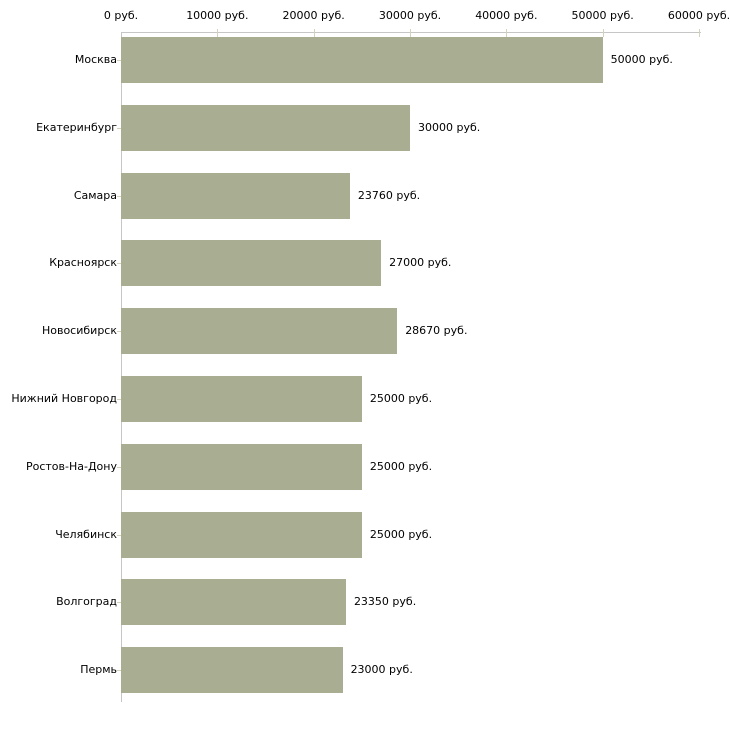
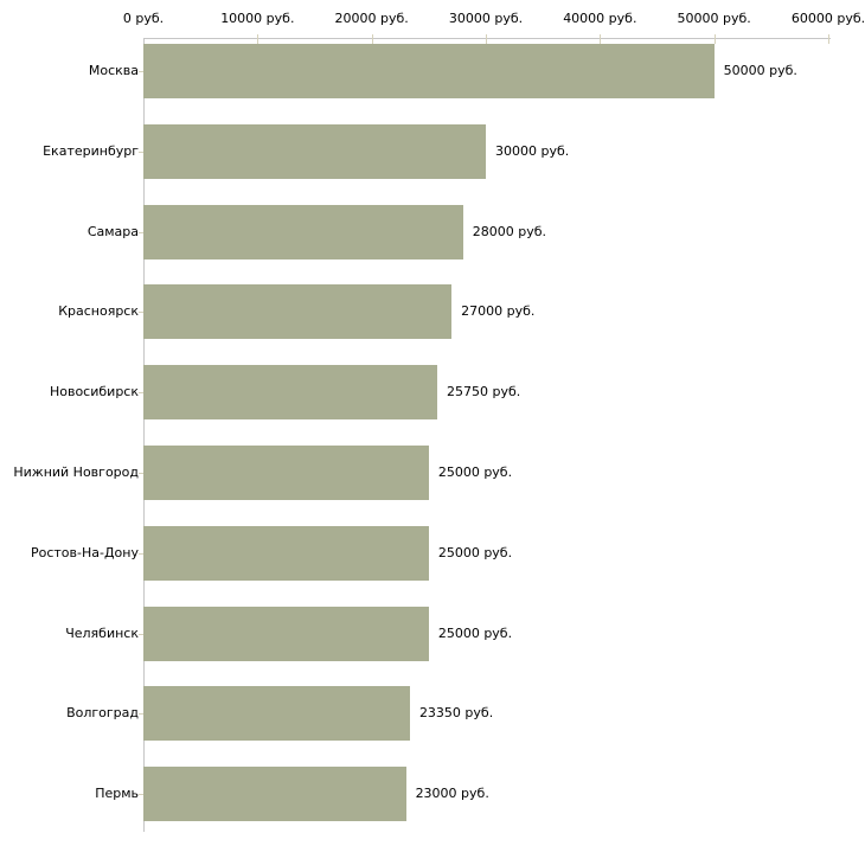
Самара: 23760 -> 28000
Новосибирск: 28670 -> 25750
